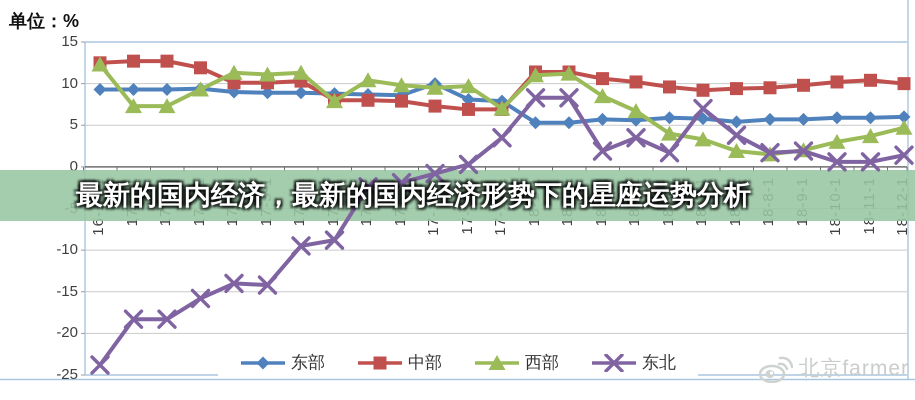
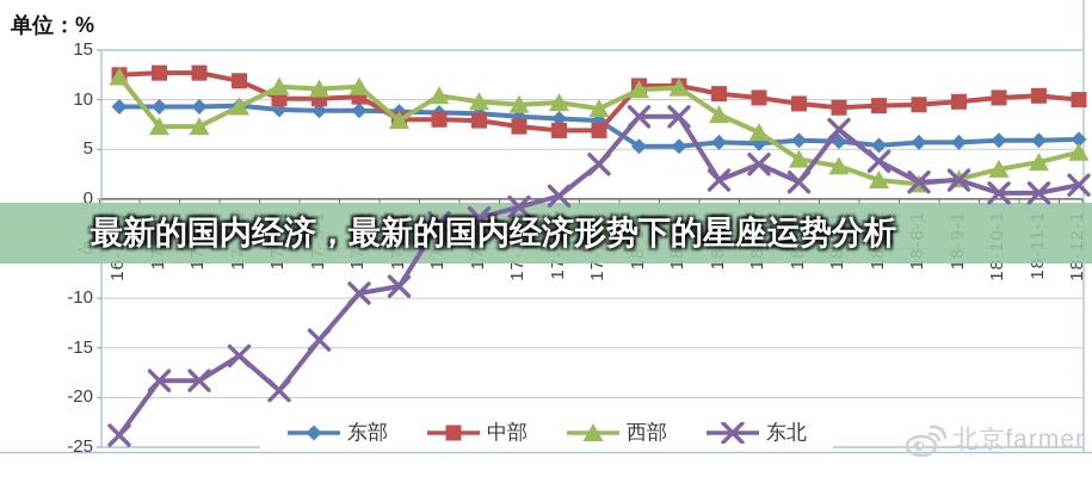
东北/17-4-1: -14 -> -19
东部/17-10-1: 10 -> 8
西部/17-12-1: 7 -> 9
